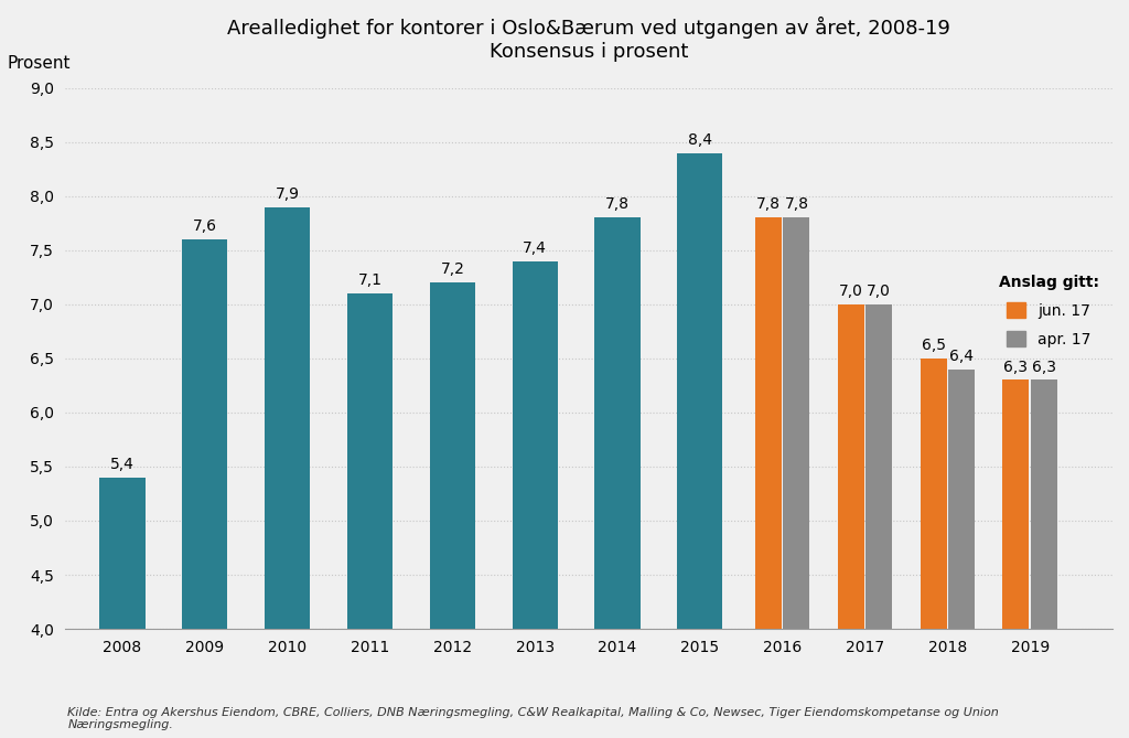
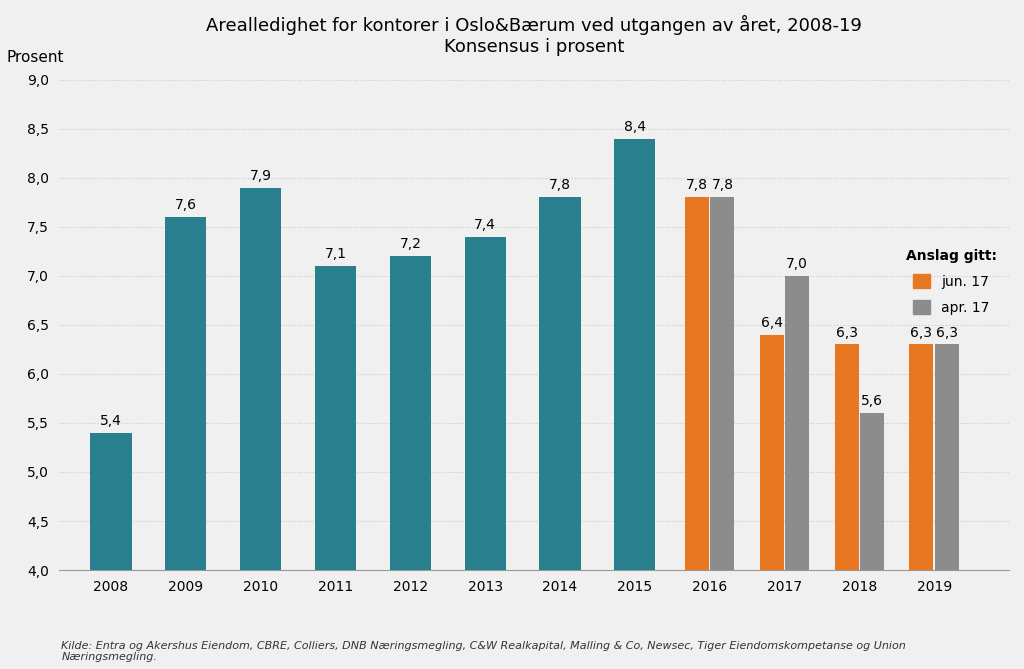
jun. 17/2017: 7,0 -> 6,4
jun. 17/2018: 6,5 -> 6,3
apr. 17/2018: 6,4 -> 5,6
